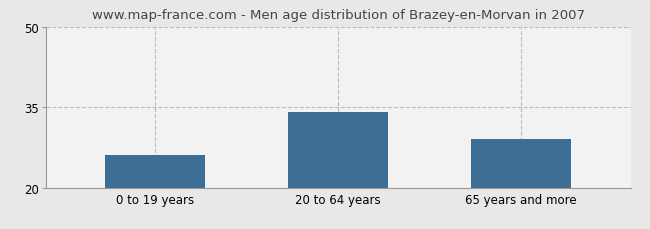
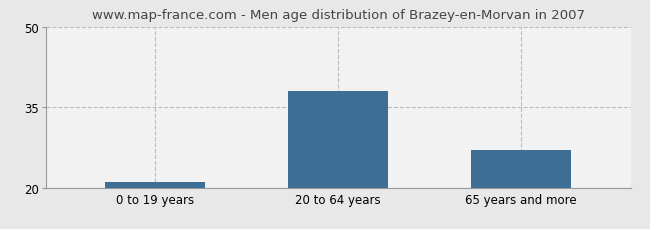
0 to 19 years: 26 -> 21
20 to 64 years: 34 -> 38
65 years and more: 29 -> 27
